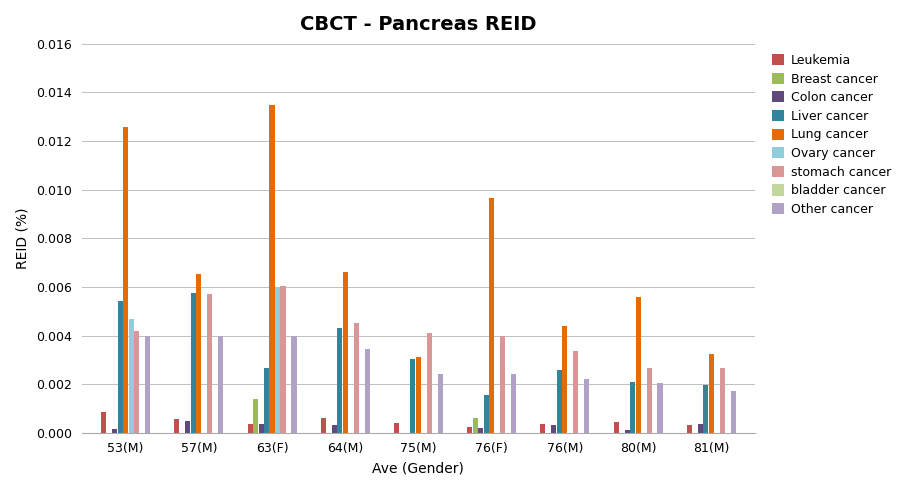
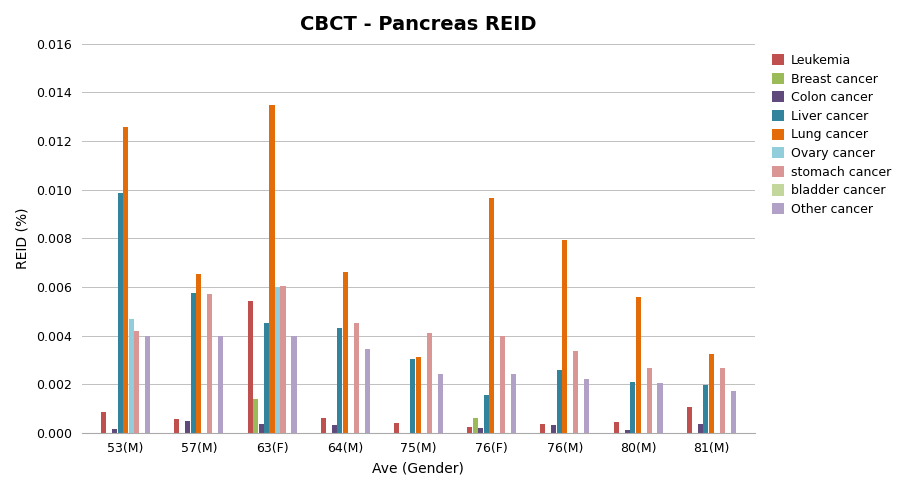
Liver cancer/53(M): 0.00540 -> 0.00985
Leukemia/63(F): 0.00035 -> 0.00540
Liver cancer/63(F): 0.00265 -> 0.00450
Lung cancer/76(M): 0.00440 -> 0.00795
Leukemia/81(M): 0.00030 -> 0.00105
